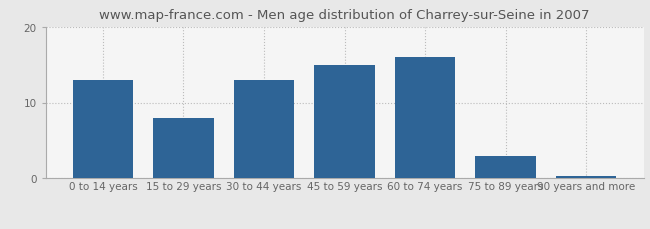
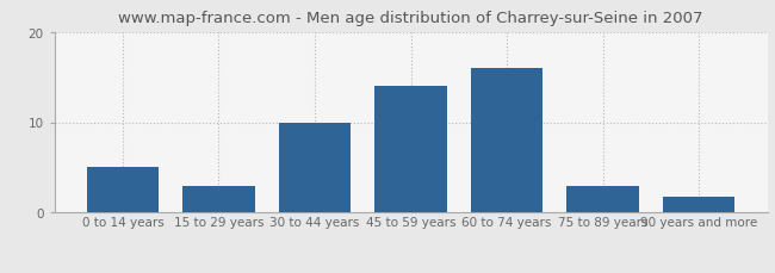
0 to 14 years: 13.0 -> 5.0
15 to 29 years: 8.0 -> 3.0
30 to 44 years: 13.0 -> 10.0
45 to 59 years: 15.0 -> 14.0
90 years and more: 0.3 -> 1.8
